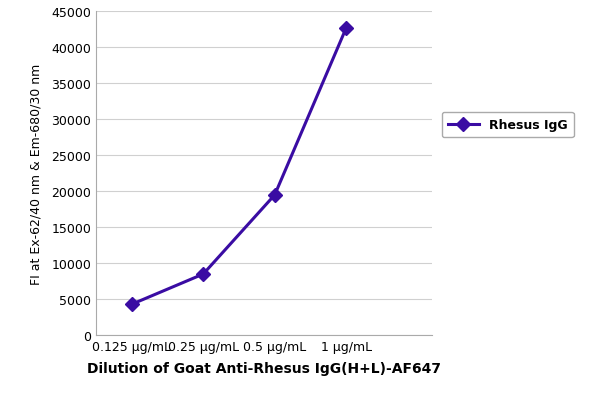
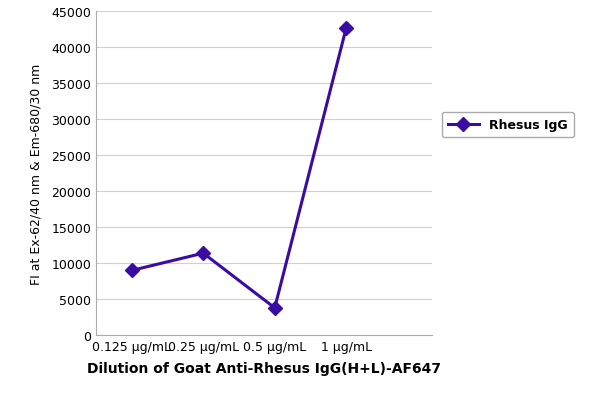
0.125 μg/mL: 4300 -> 9000
0.25 μg/mL: 8500 -> 11400
0.5 μg/mL: 19500 -> 3800
